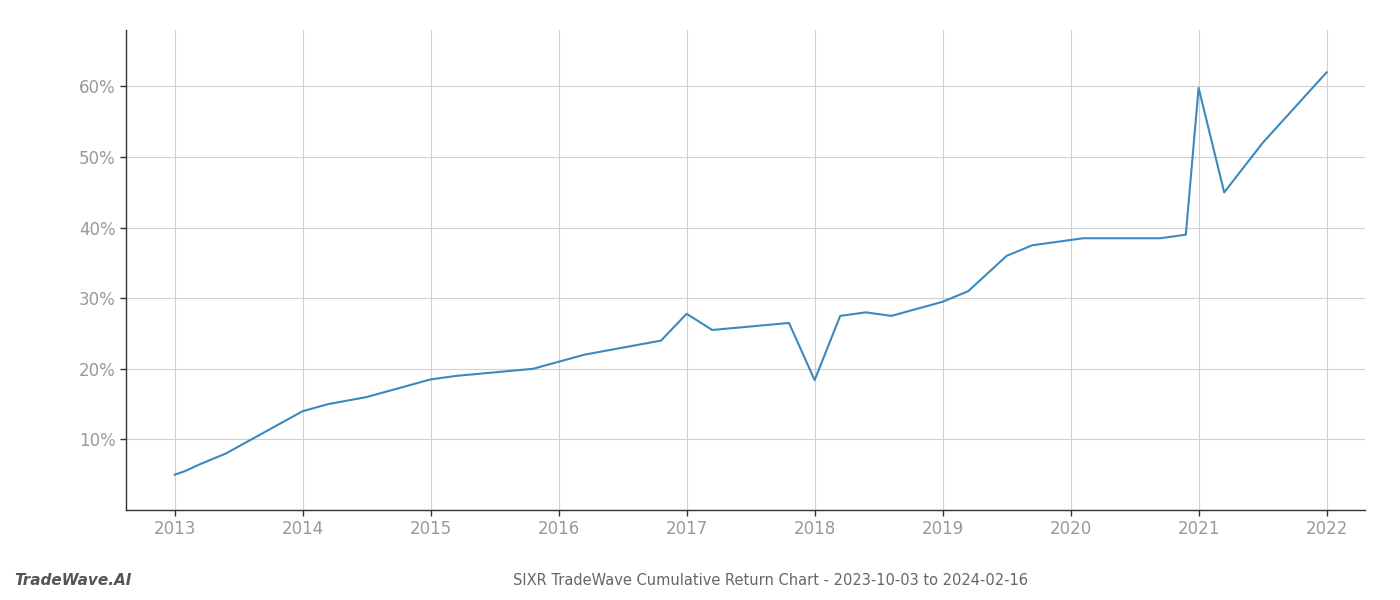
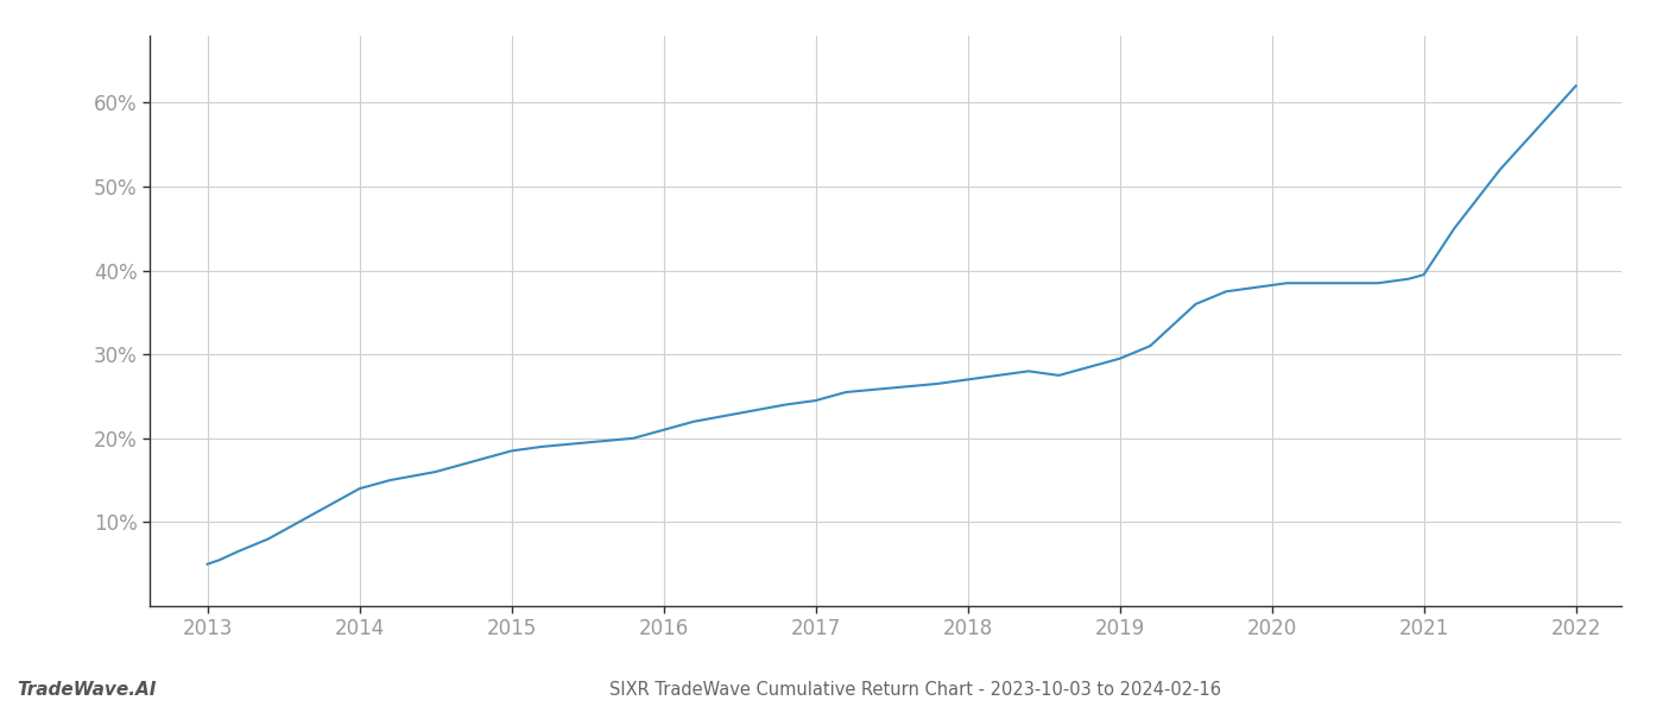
2017: 27.8% -> 24.5%
2018: 18.4% -> 27.0%
2021: 59.8% -> 39.5%
